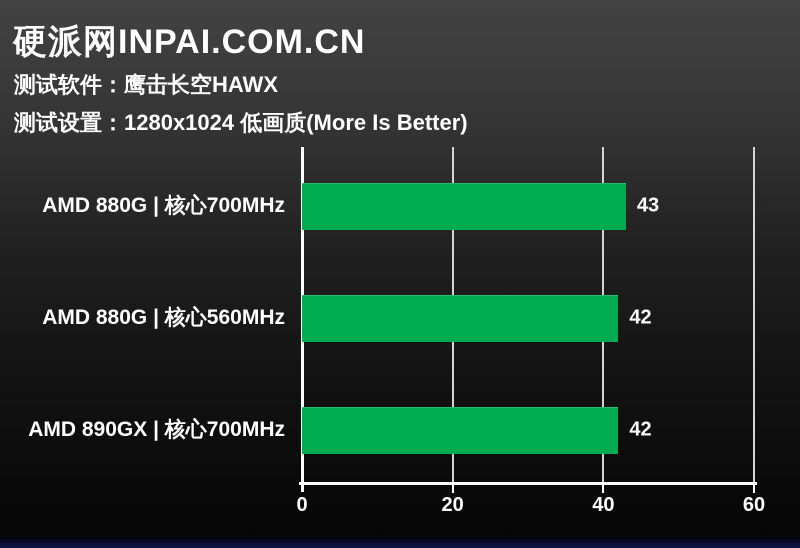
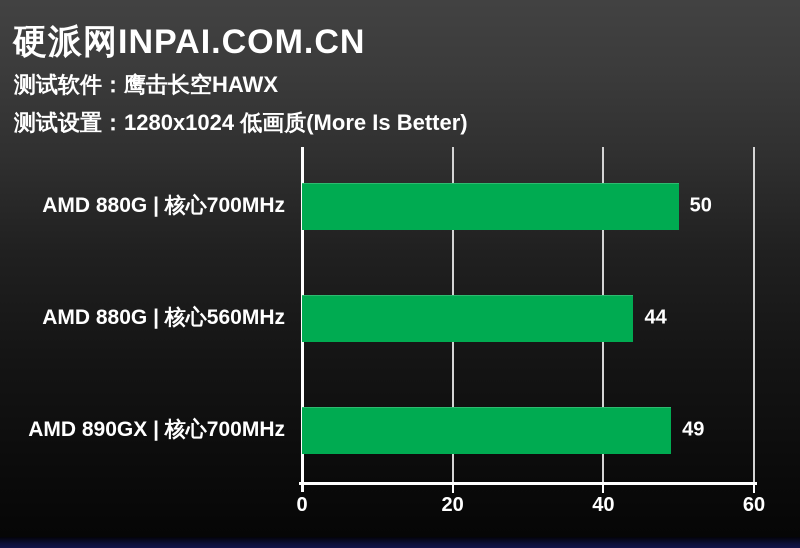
AMD 880G | 核心700MHz: 43 -> 50
AMD 880G | 核心560MHz: 42 -> 44
AMD 890GX | 核心700MHz: 42 -> 49
